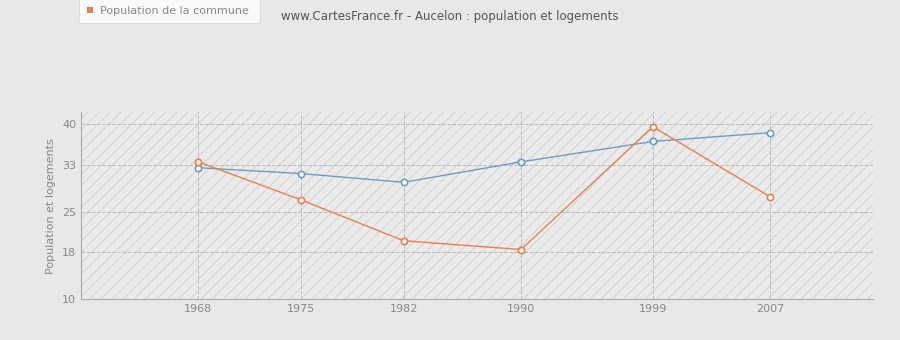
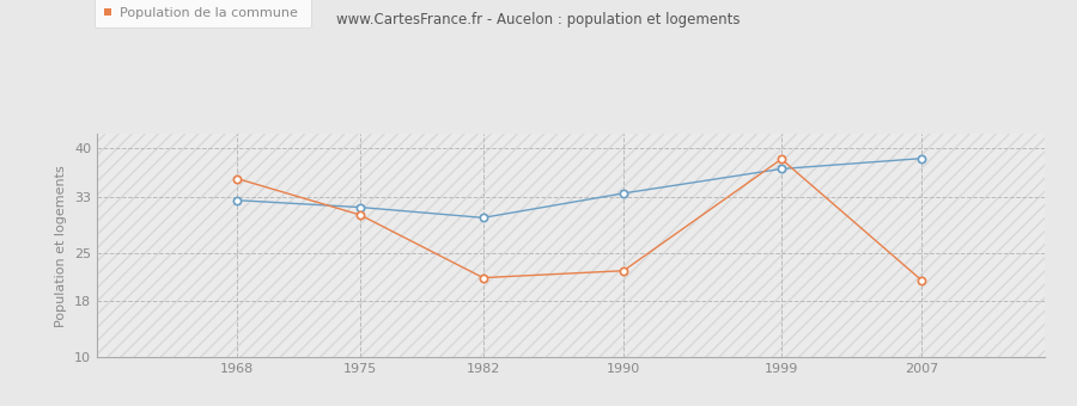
Population de la commune/1968: 33.5 -> 35.6
Population de la commune/1975: 27.0 -> 30.4
Population de la commune/1982: 20.0 -> 21.4
Population de la commune/1990: 18.5 -> 22.4
Population de la commune/1999: 39.5 -> 38.4
Population de la commune/2007: 27.5 -> 21.0
